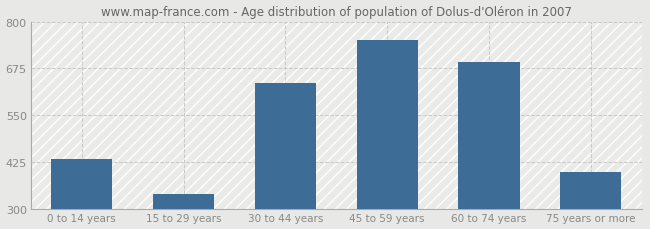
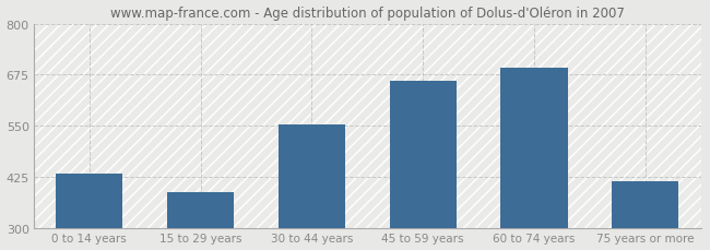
15 to 29 years: 340 -> 388
30 to 44 years: 635 -> 555
45 to 59 years: 750 -> 660
75 years or more: 400 -> 415
